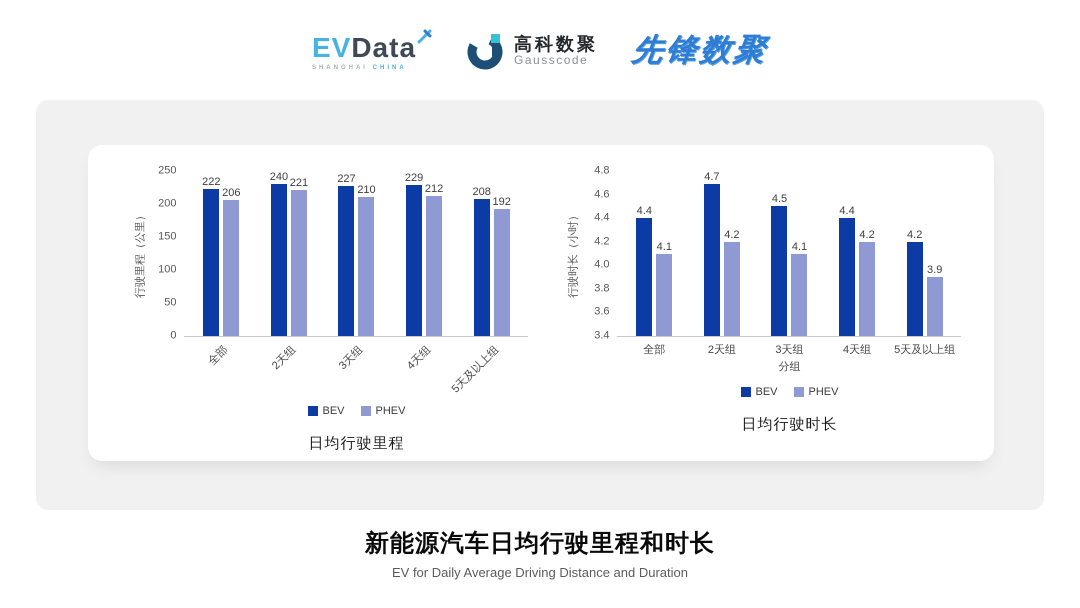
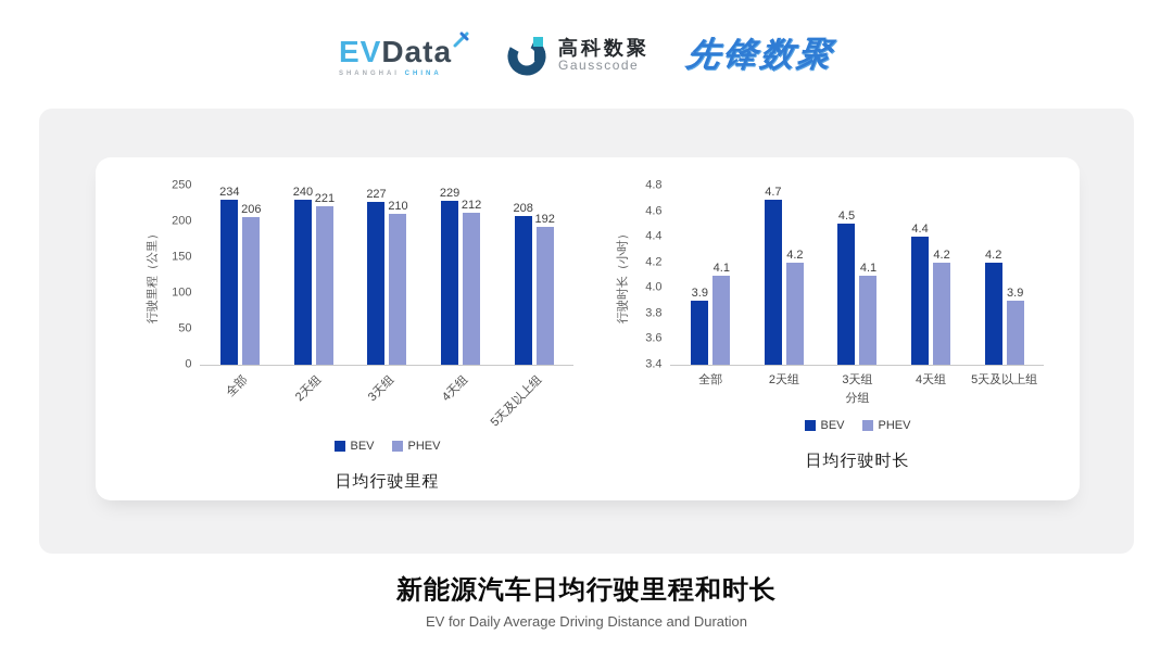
日均行驶里程/BEV/全部: 222 -> 234
日均行驶时长/BEV/全部: 4.4 -> 3.9
